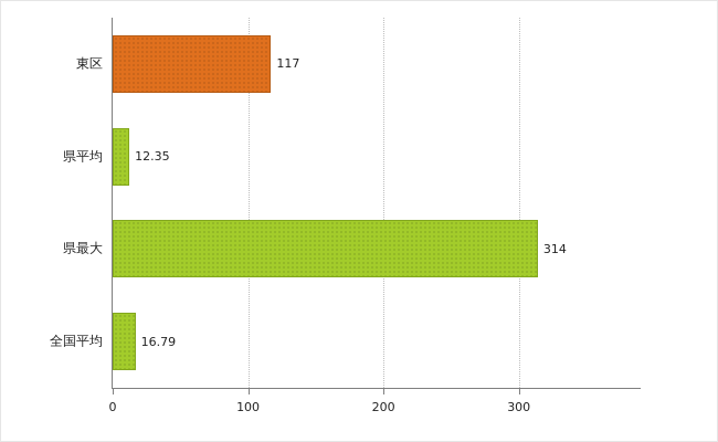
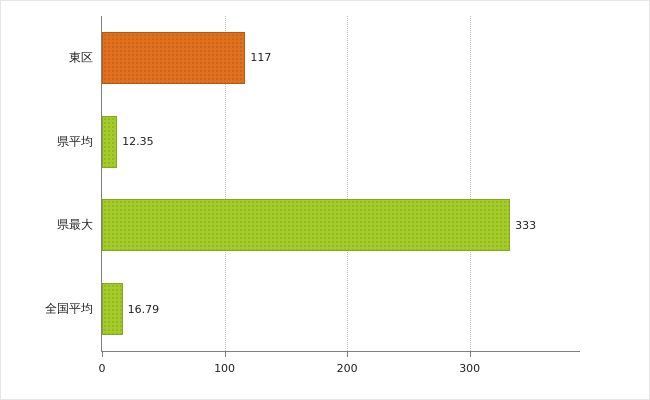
県最大: 314 -> 333
